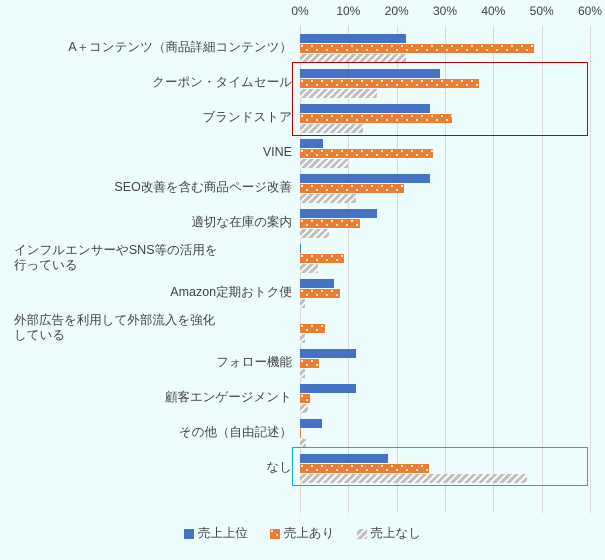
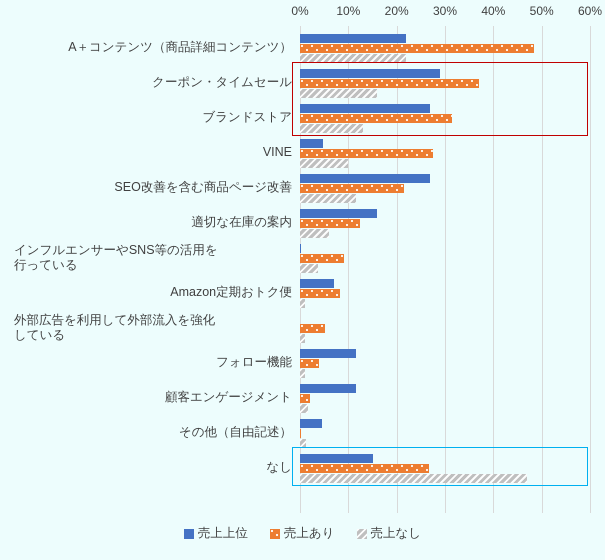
売上上位/なし: 18% -> 15%
